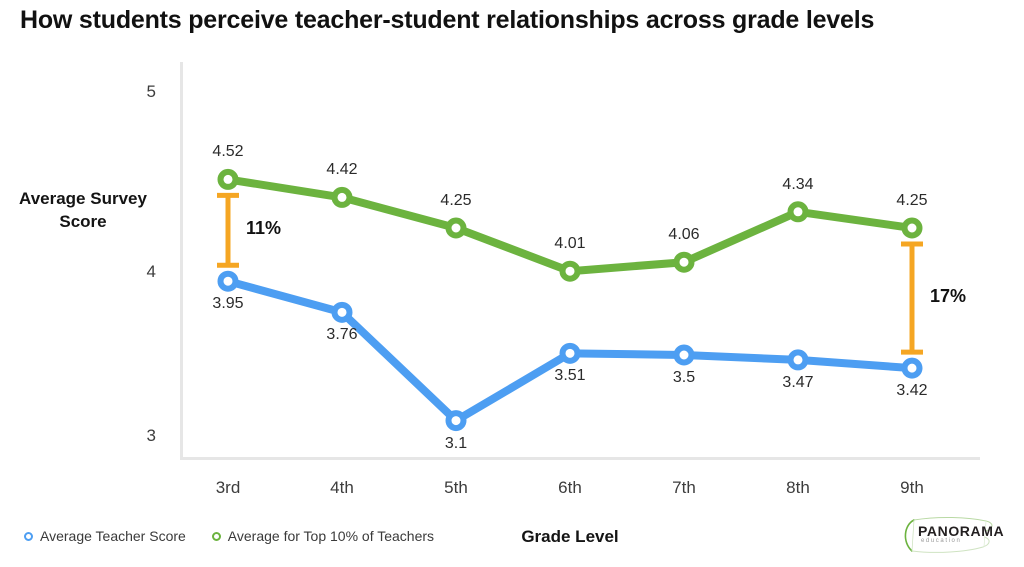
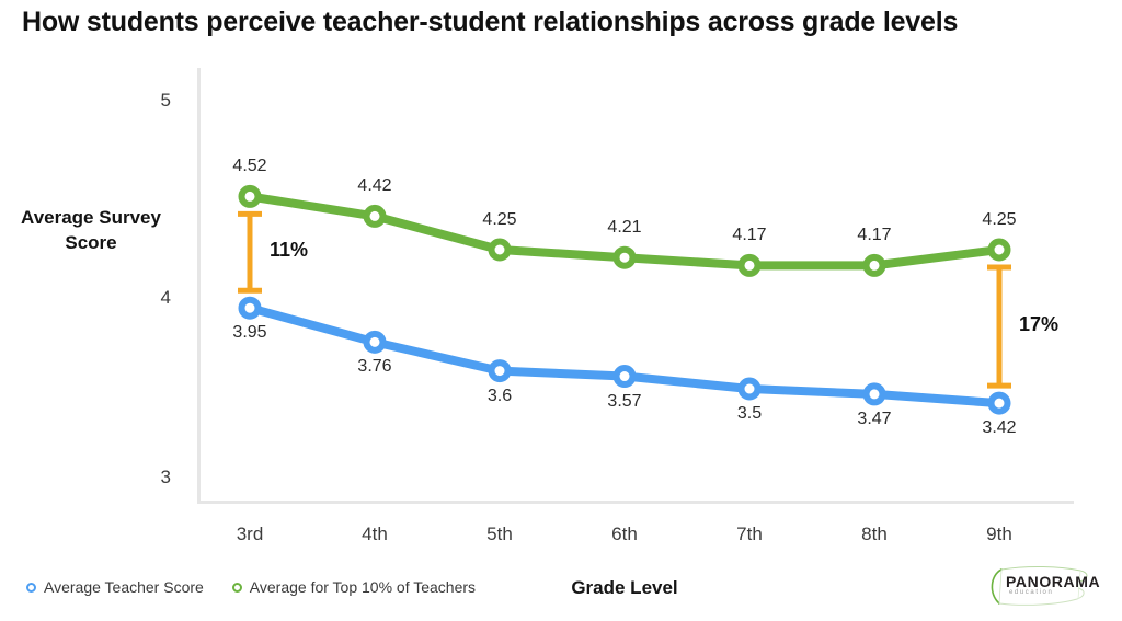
Average Teacher Score/5th: 3.1 -> 3.6
Average Teacher Score/6th: 3.51 -> 3.57
Average for Top 10% of Teachers/6th: 4.01 -> 4.21
Average for Top 10% of Teachers/7th: 4.06 -> 4.17
Average for Top 10% of Teachers/8th: 4.34 -> 4.17
